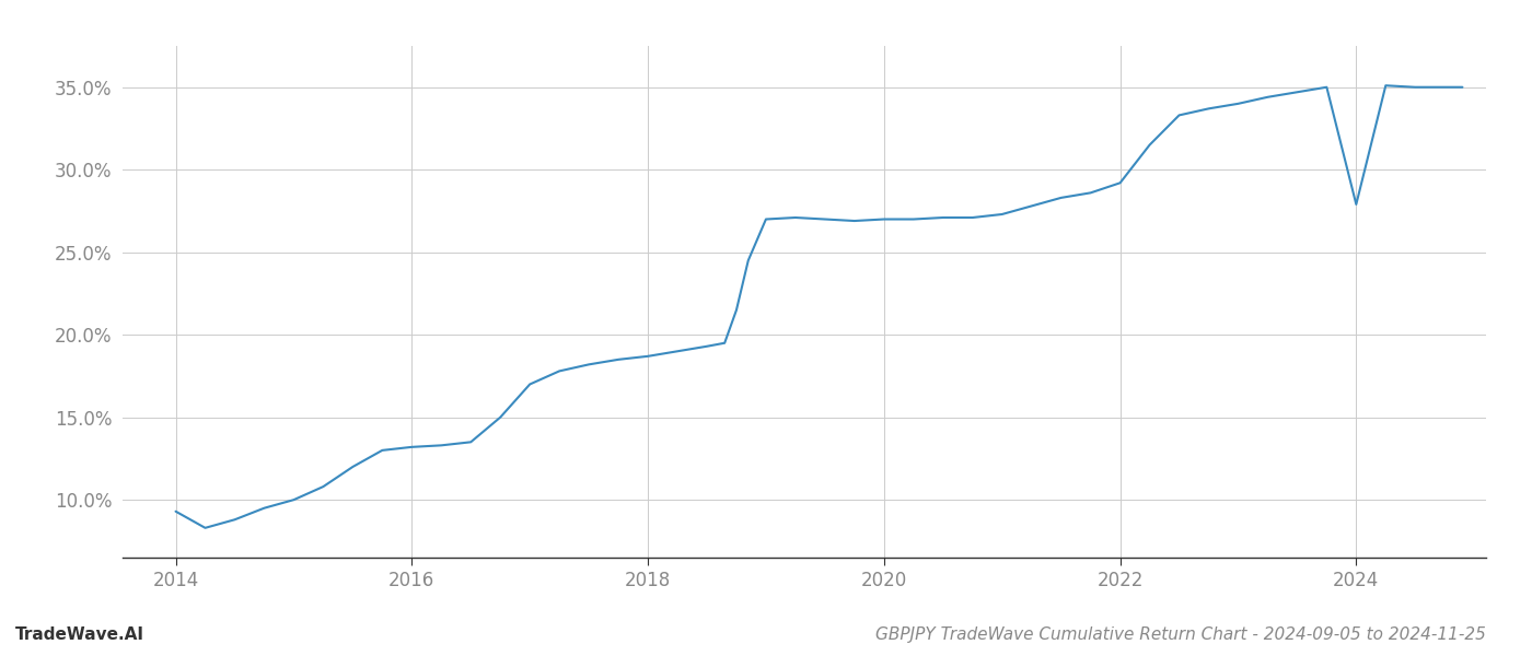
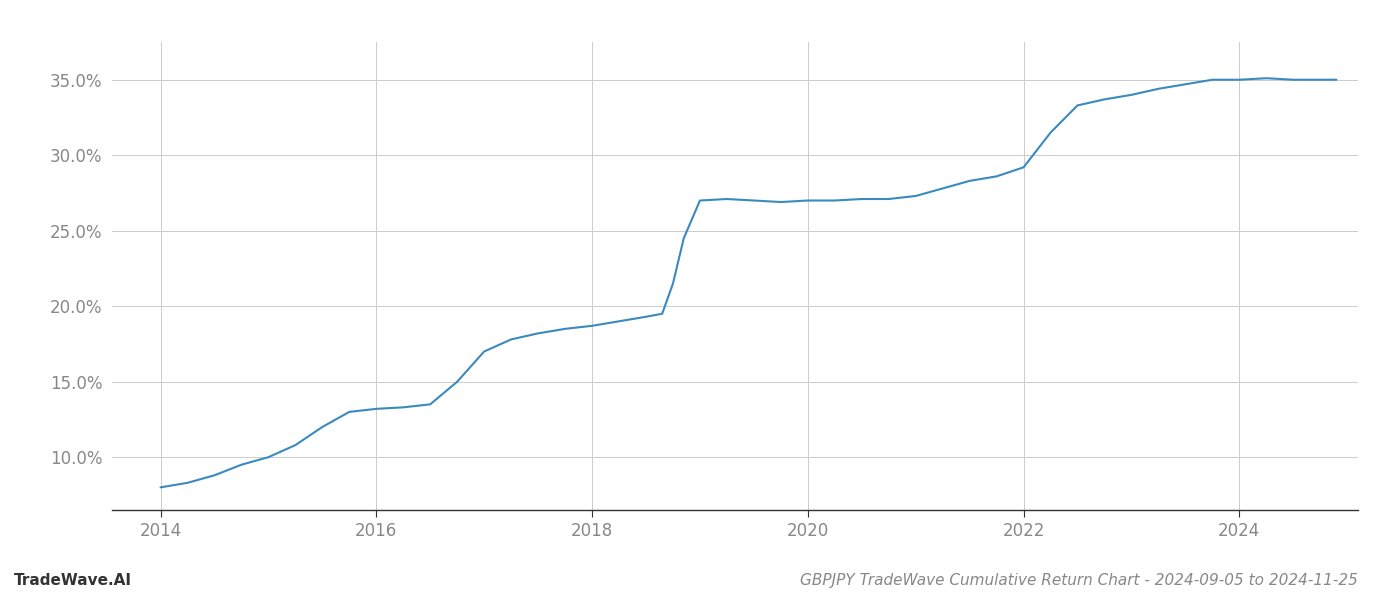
2014: 9.3% -> 8.0%
2024: 27.9% -> 35.0%
